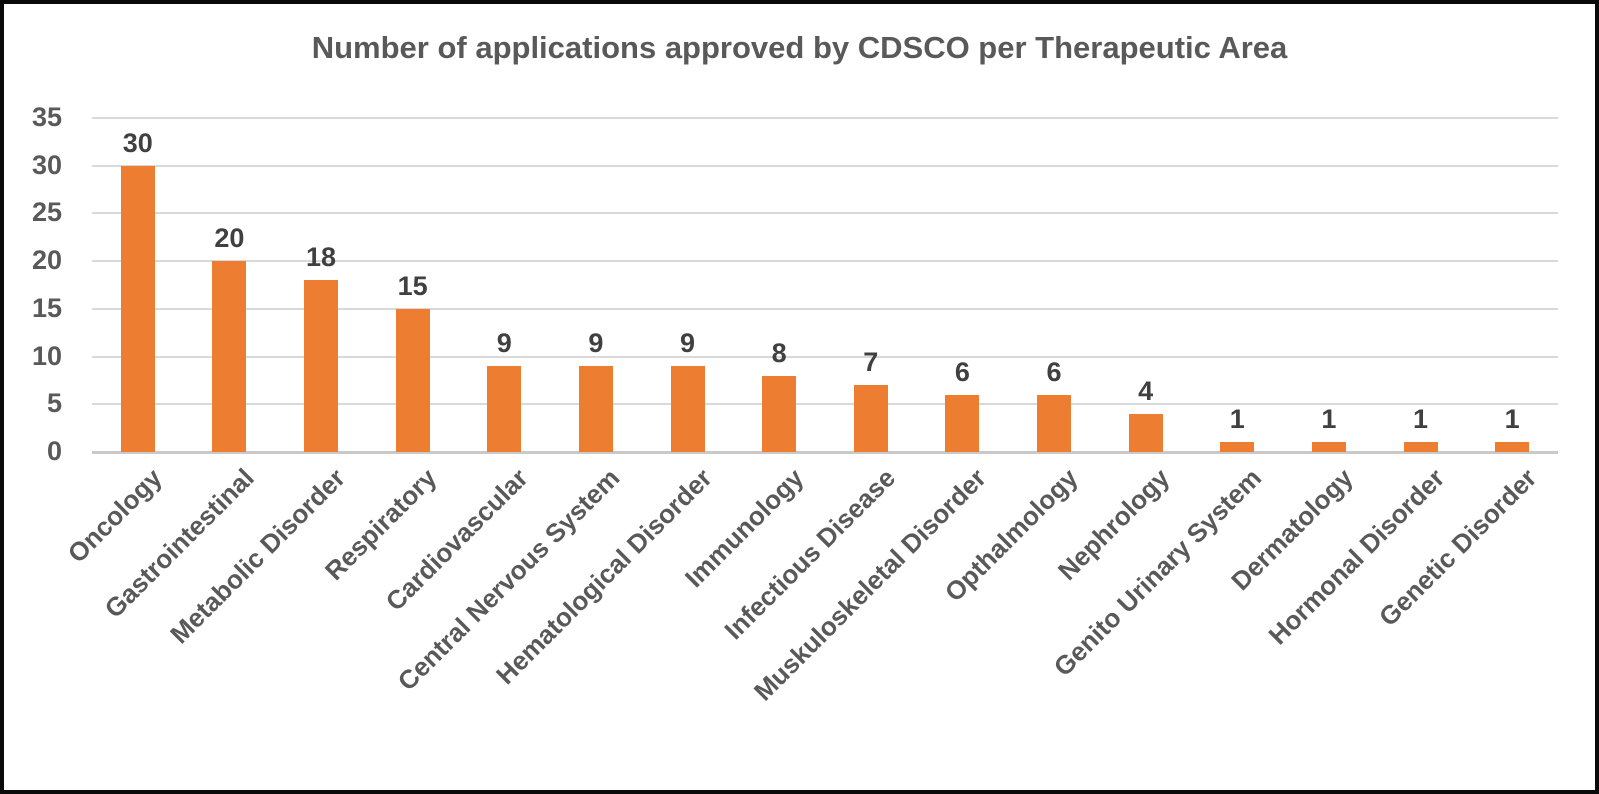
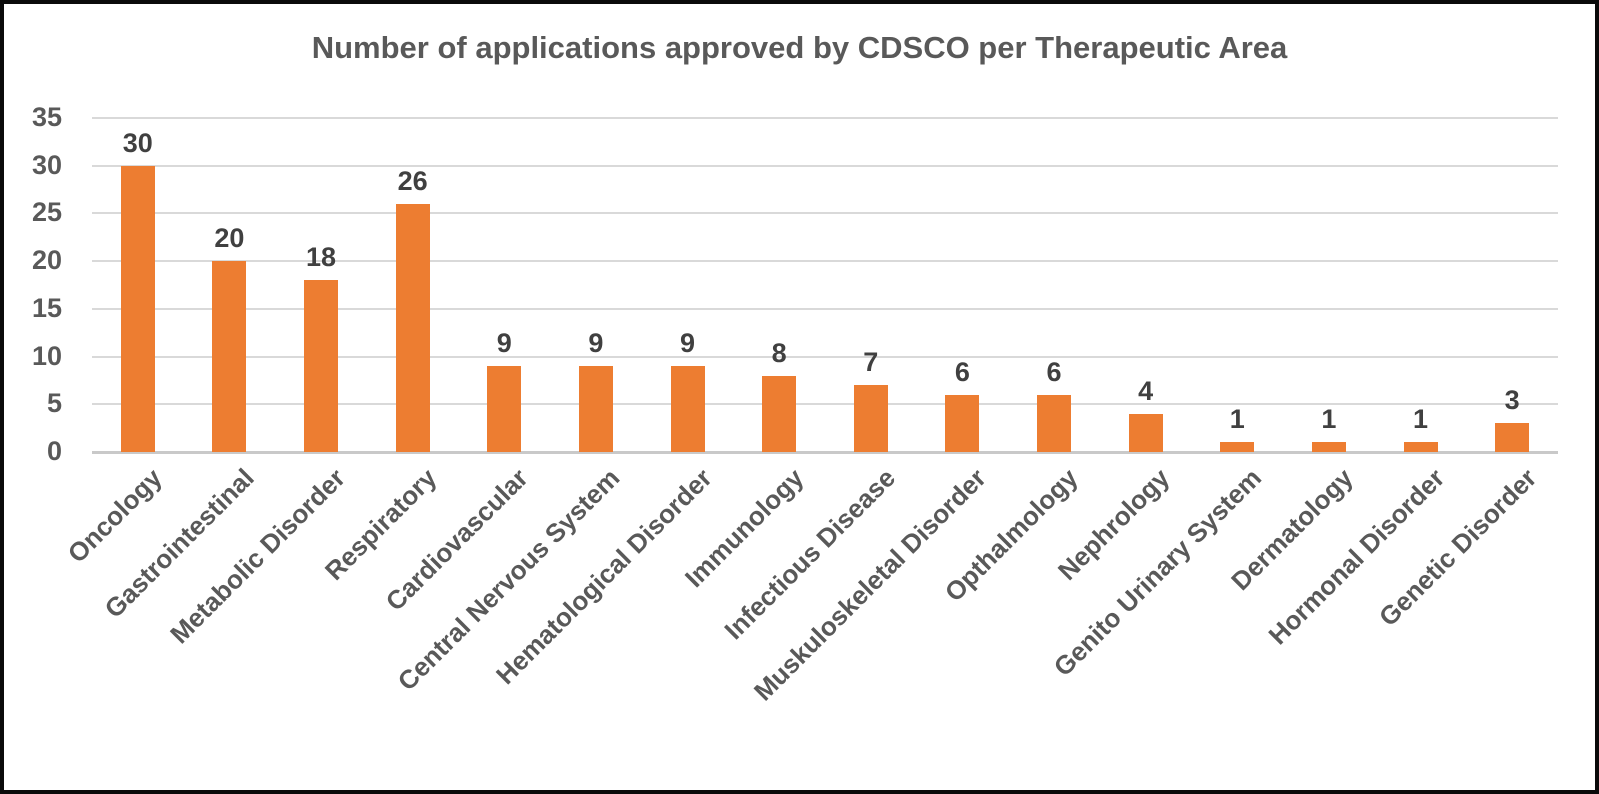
Respiratory: 15 -> 26
Genetic Disorder: 1 -> 3
